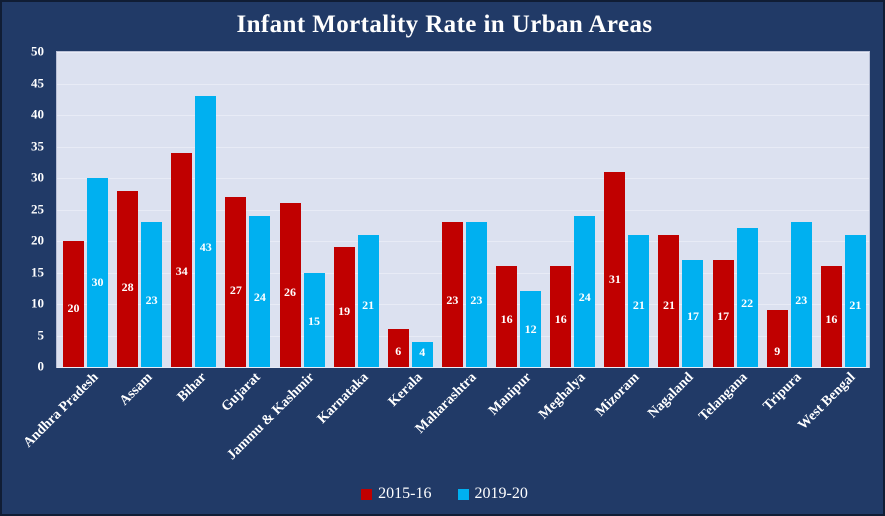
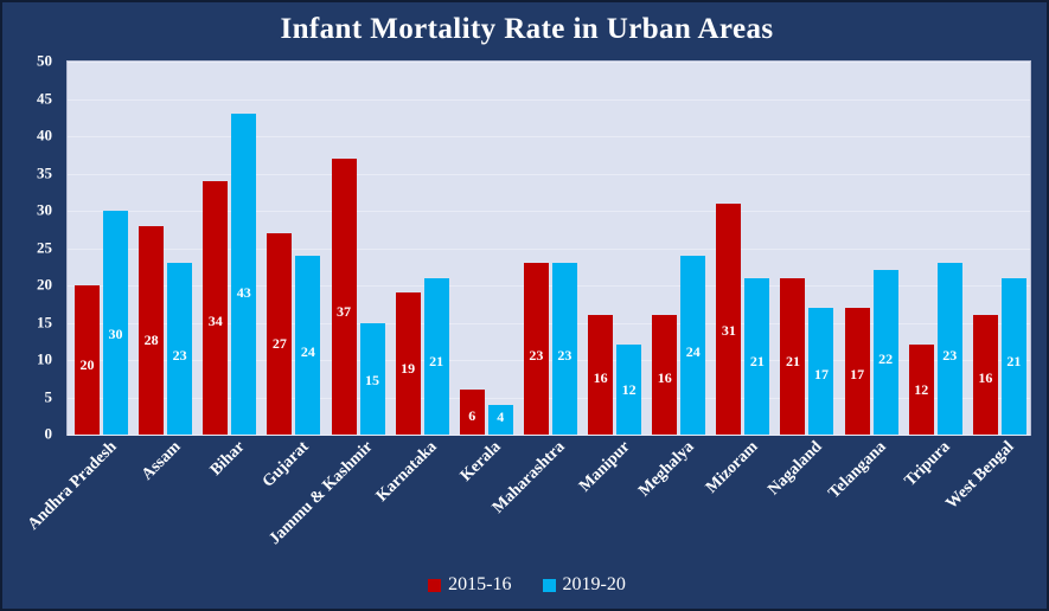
2015-16/Jammu & Kashmir: 26 -> 37
2015-16/Tripura: 9 -> 12
